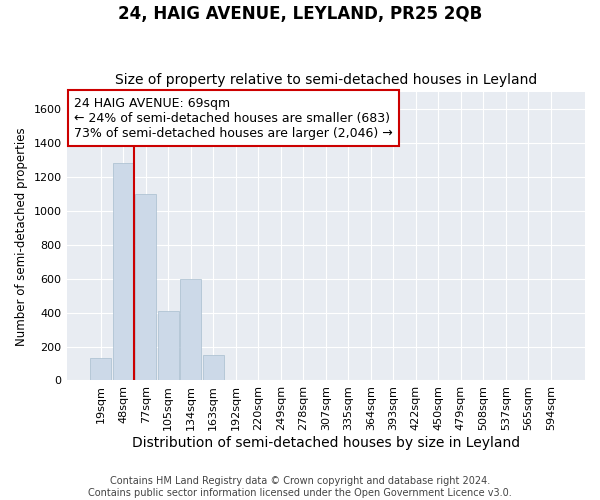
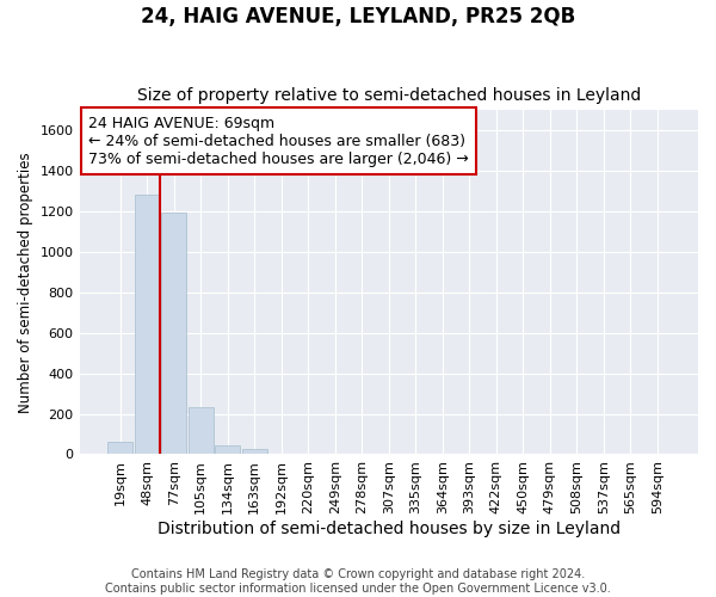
19sqm: 130 -> 60
77sqm: 1100 -> 1200
105sqm: 410 -> 230
134sqm: 600 -> 40
163sqm: 150 -> 20
